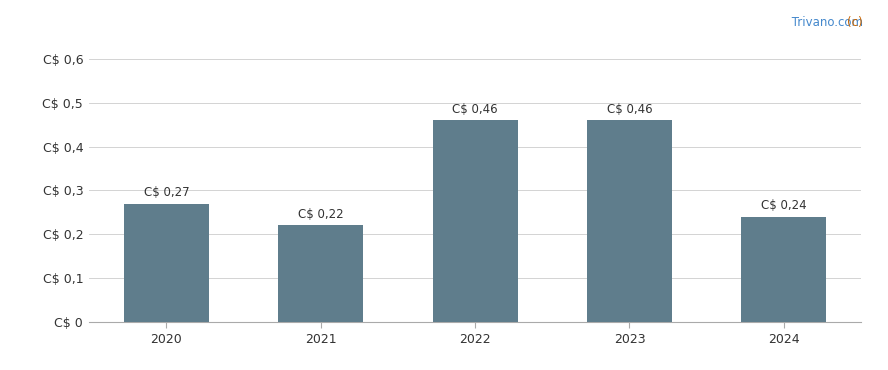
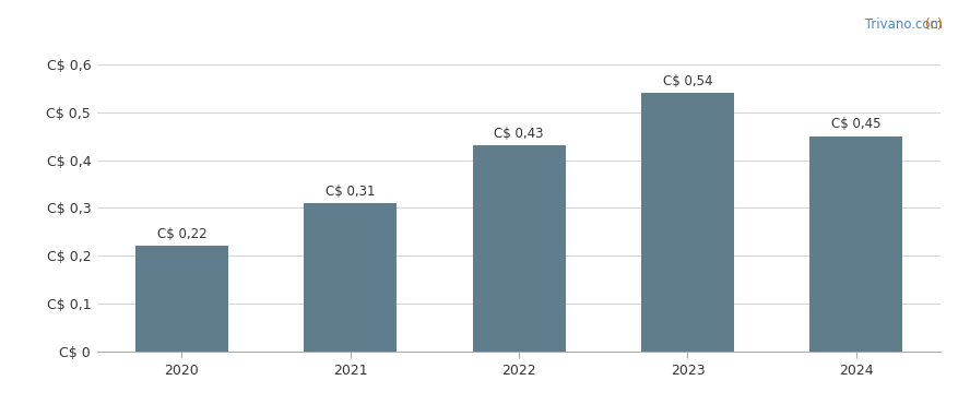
2020: 0,27 -> 0,22
2021: 0,22 -> 0,31
2022: 0,46 -> 0,43
2023: 0,46 -> 0,54
2024: 0,24 -> 0,45
